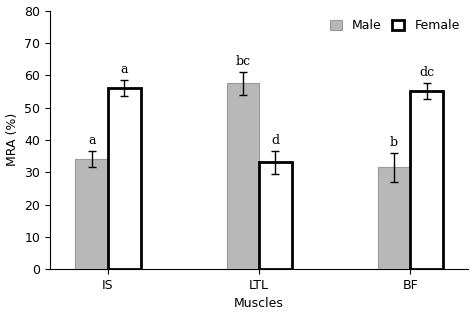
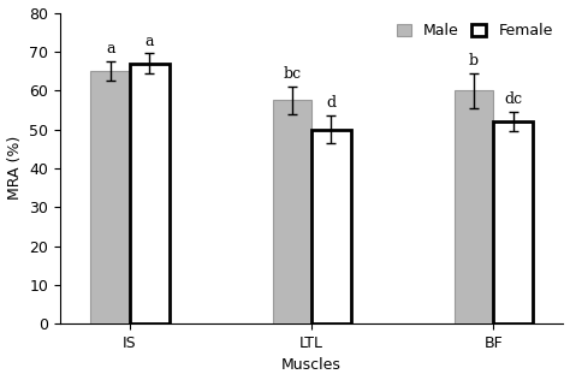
Male/IS: 34.0 -> 65.0
Female/IS: 56 -> 67
Female/LTL: 33 -> 50
Male/BF: 31.5 -> 60.0
Female/BF: 55 -> 52
